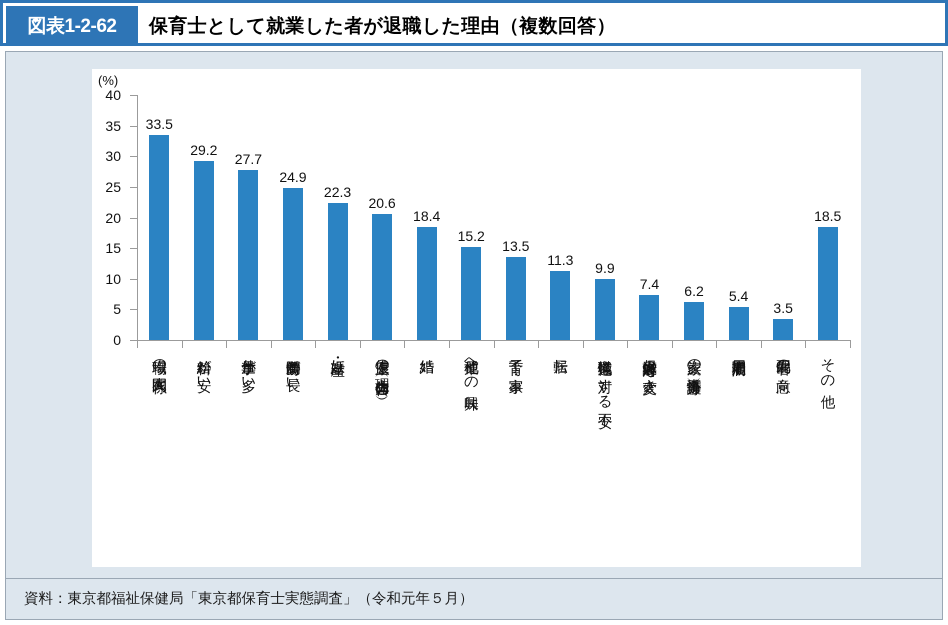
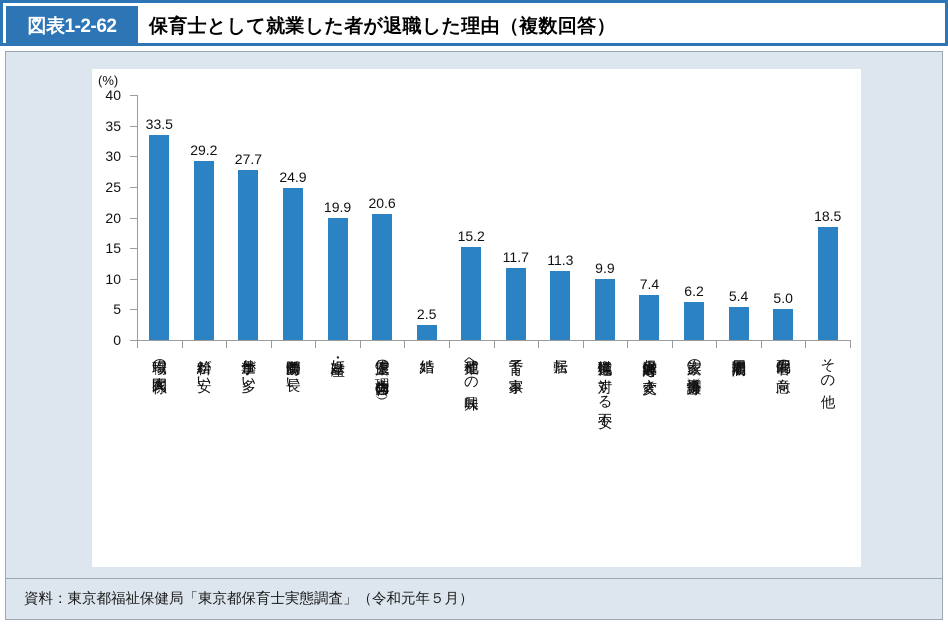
妊娠・出産: 22.3 -> 19.9
結婚: 18.4 -> 2.5
子育て・家事: 13.5 -> 11.7
配偶者の意向: 3.5 -> 5.0
